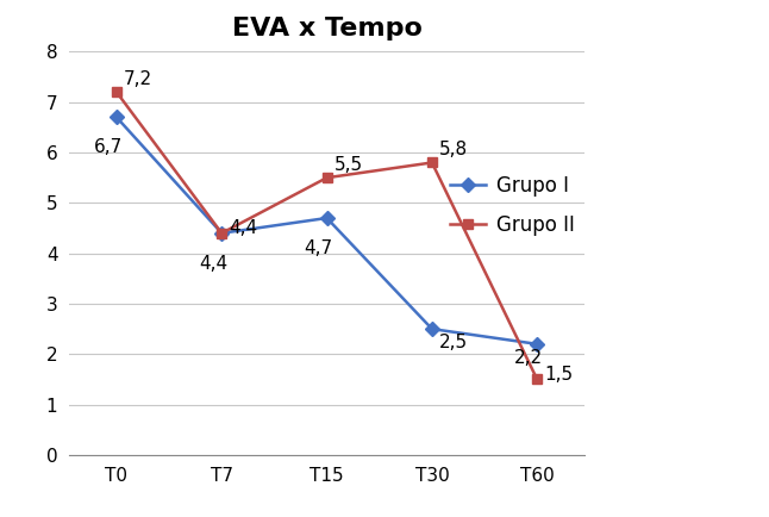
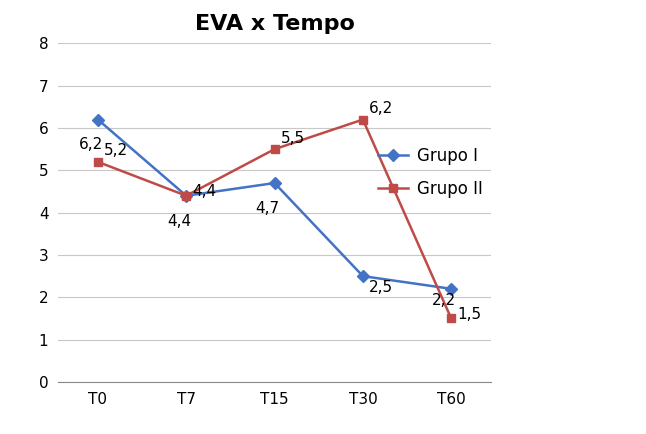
Grupo I/T0: 6,7 -> 6,2
Grupo II/T0: 7,2 -> 5,2
Grupo II/T30: 5,8 -> 6,2
